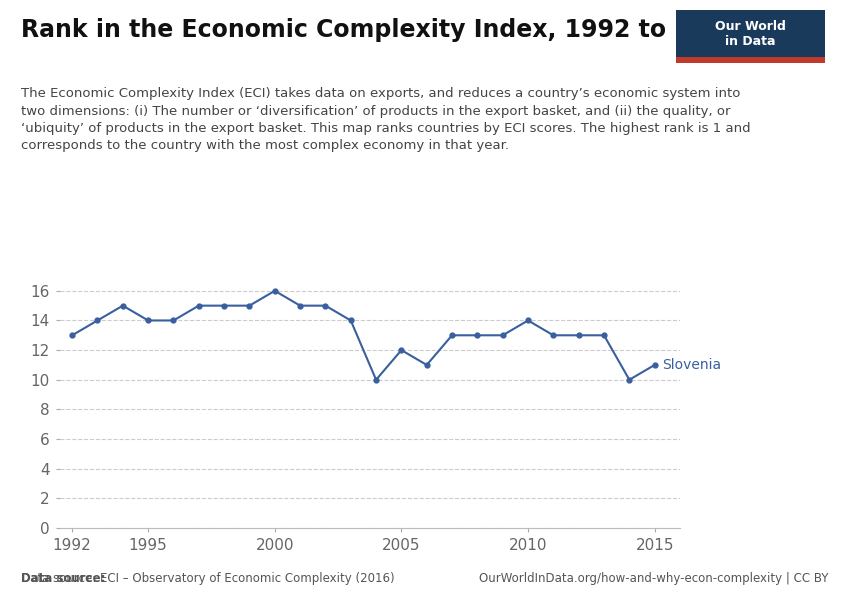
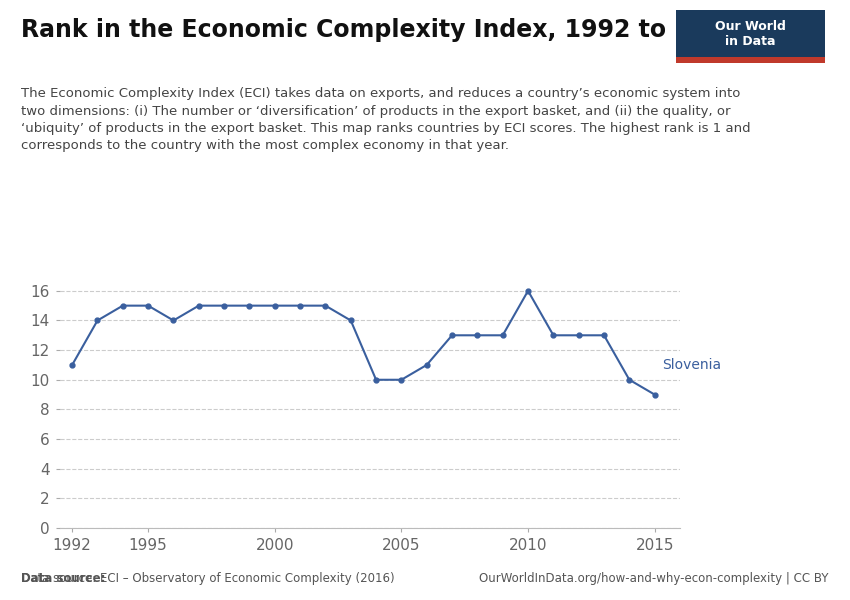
1992: 13 -> 11
1995: 14 -> 15
2000: 16 -> 15
2005: 12 -> 10
2010: 14 -> 16
2015: 11 -> 9
